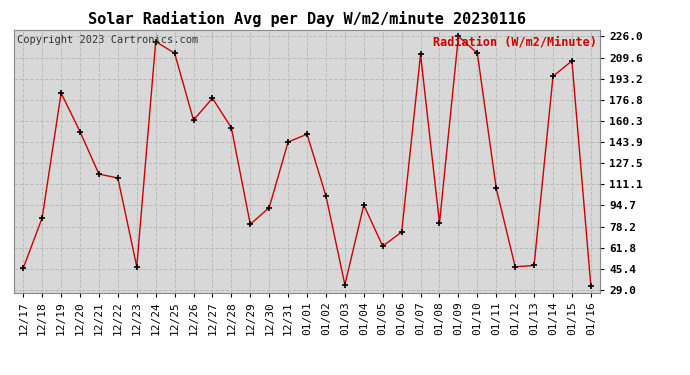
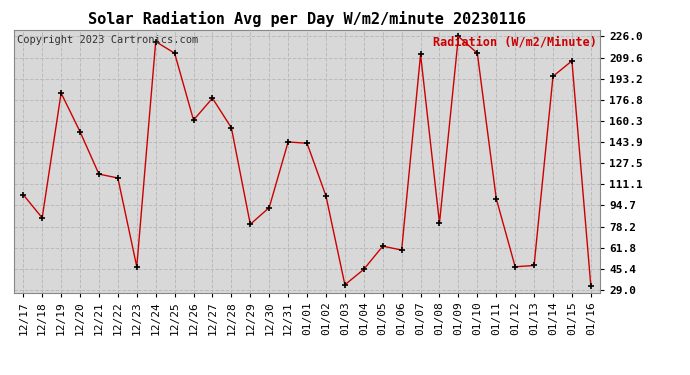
12/17: 46 -> 103
01/01: 150 -> 143
01/04: 95 -> 45
01/06: 74 -> 60
01/11: 108 -> 100
